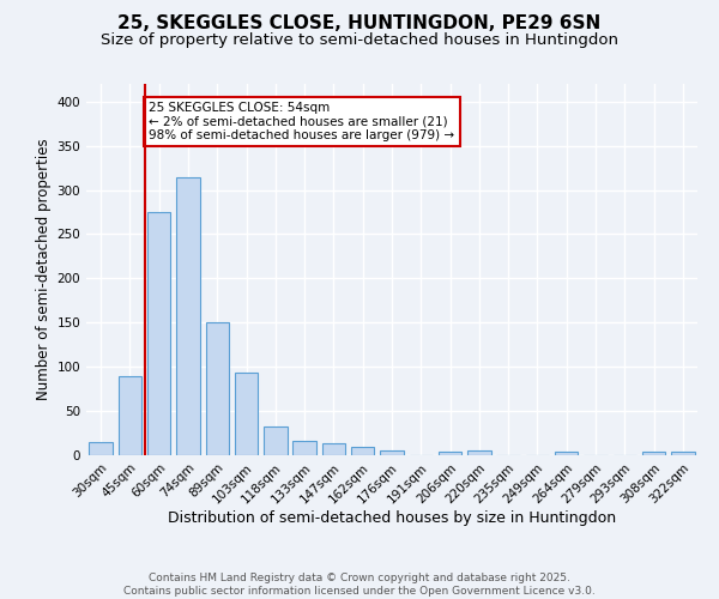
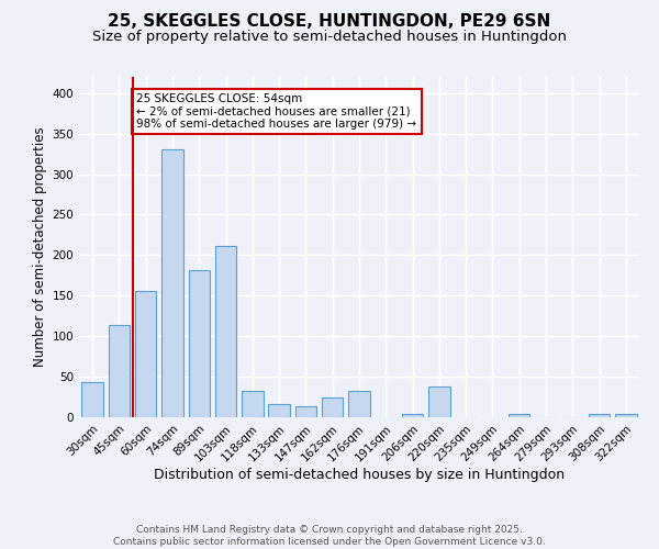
30sqm: 15 -> 44
45sqm: 90 -> 114
60sqm: 275 -> 156
74sqm: 315 -> 330
89sqm: 150 -> 182
103sqm: 93 -> 212
162sqm: 10 -> 24
176sqm: 5 -> 32
220sqm: 5 -> 38
